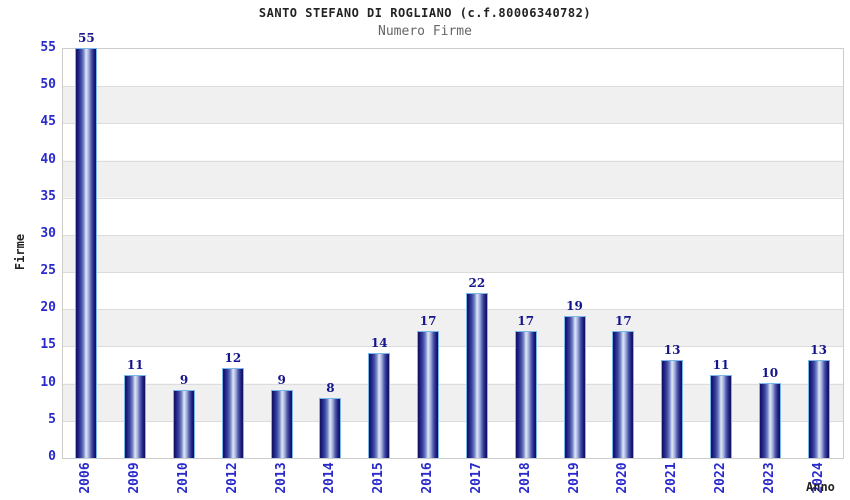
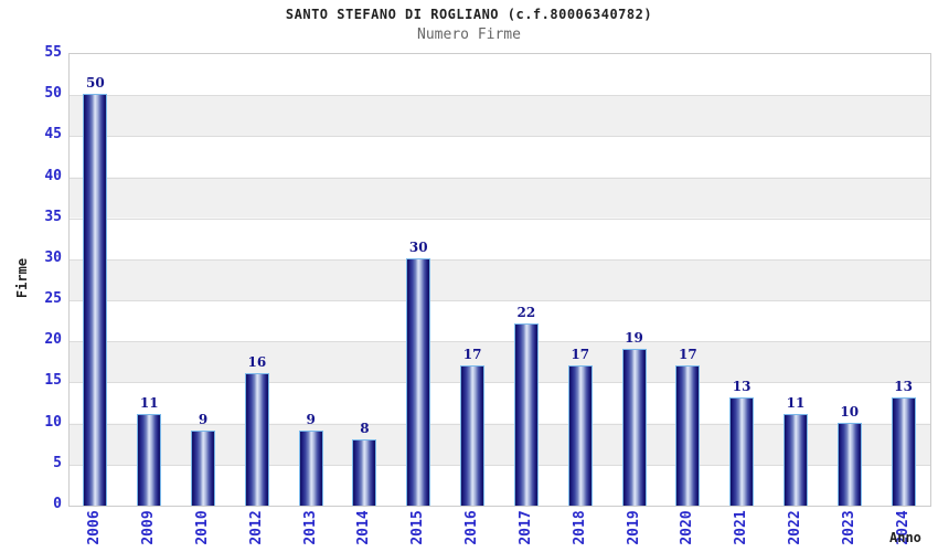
2006: 55 -> 50
2012: 12 -> 16
2015: 14 -> 30
